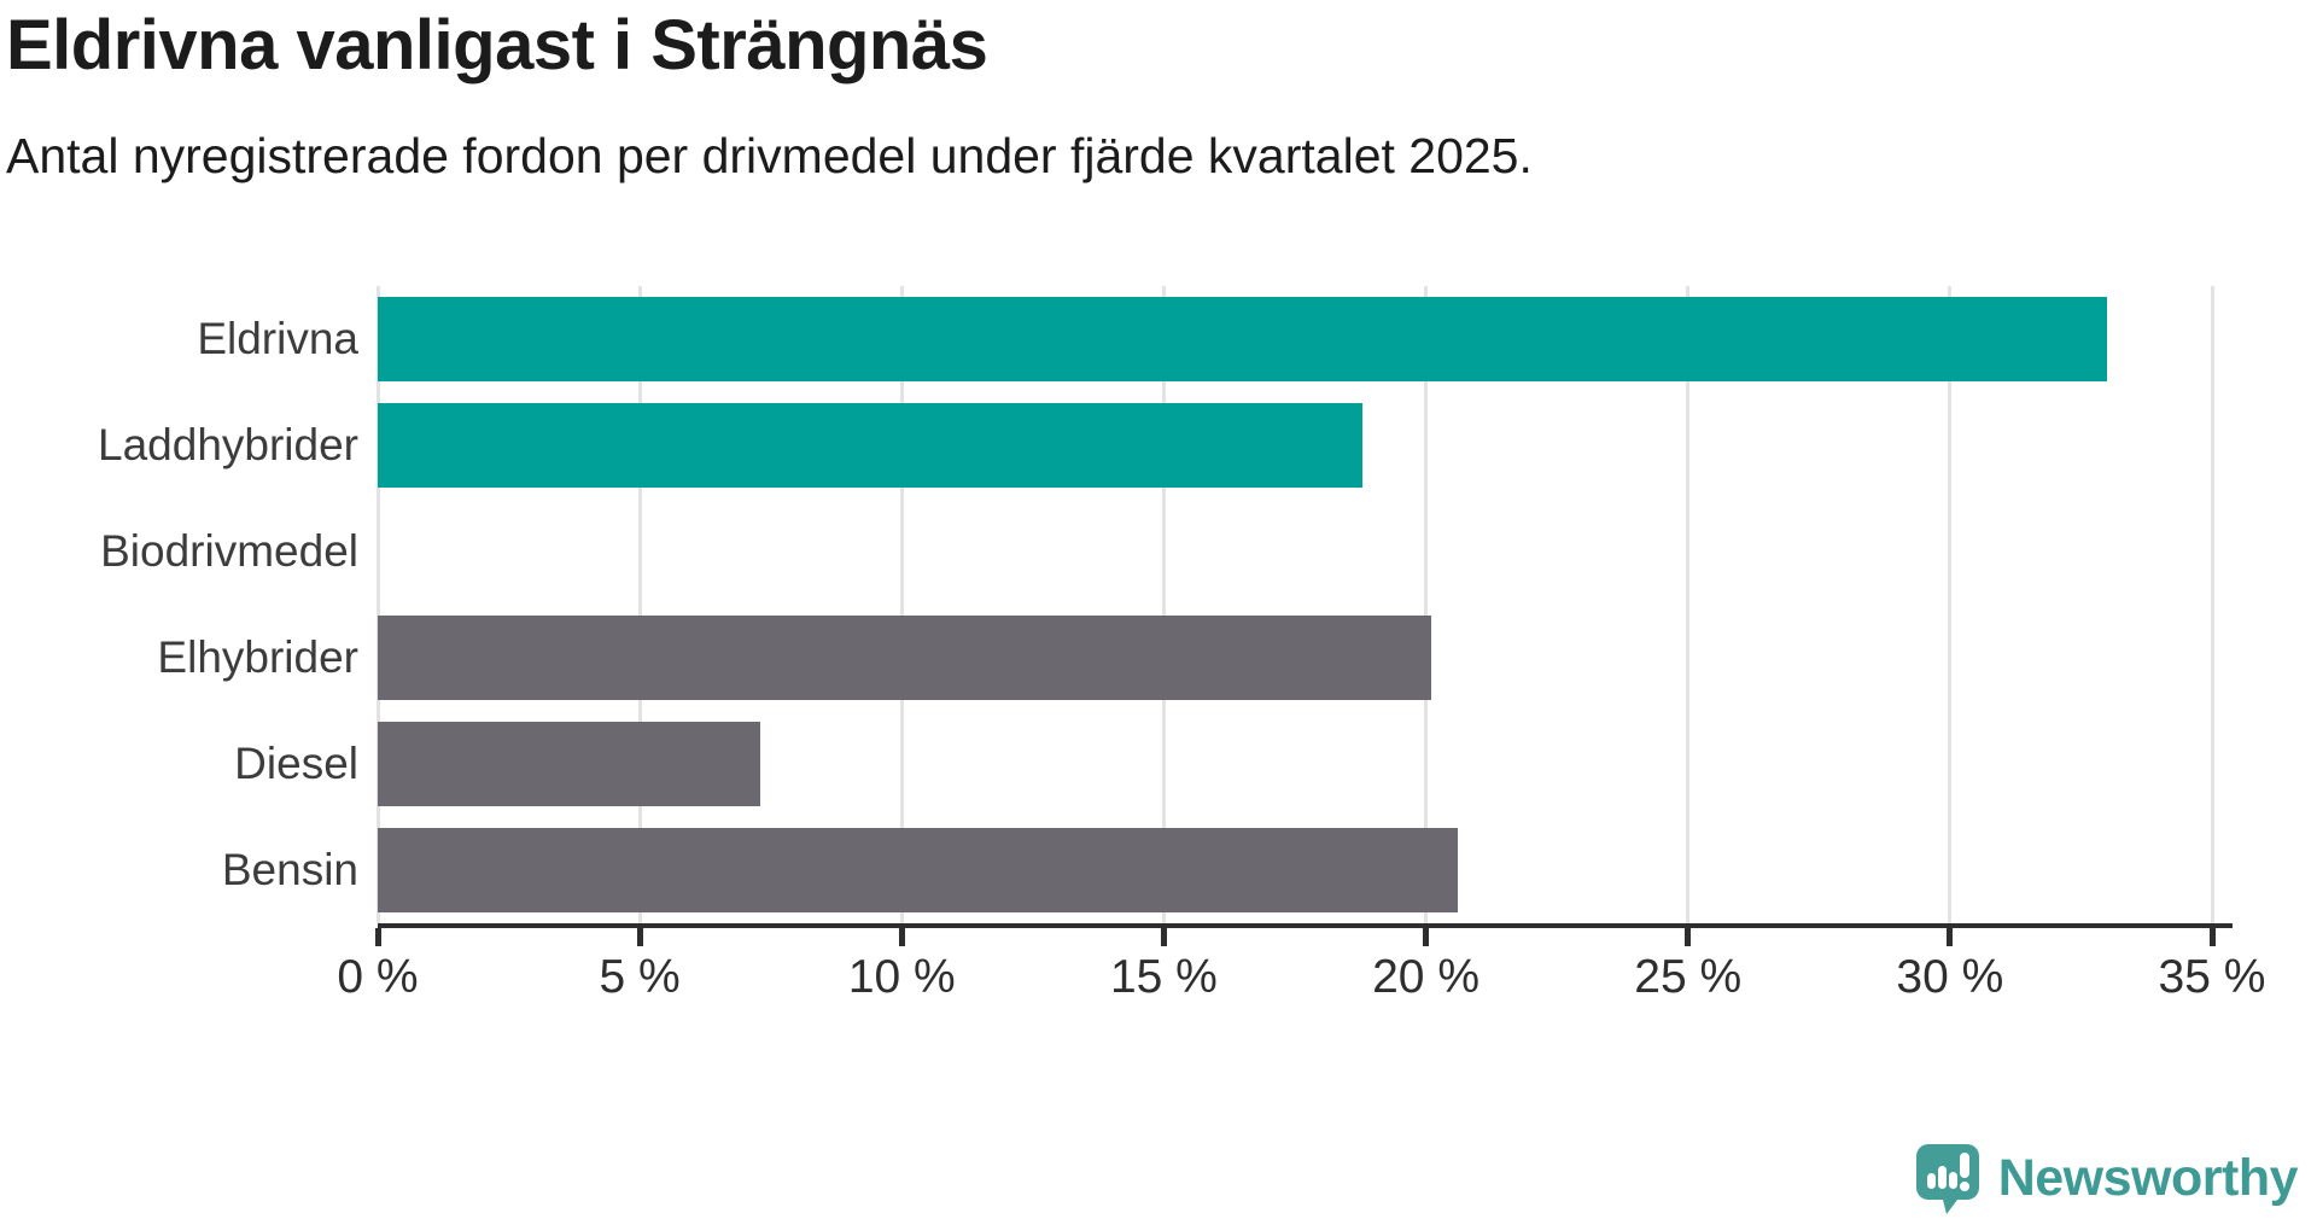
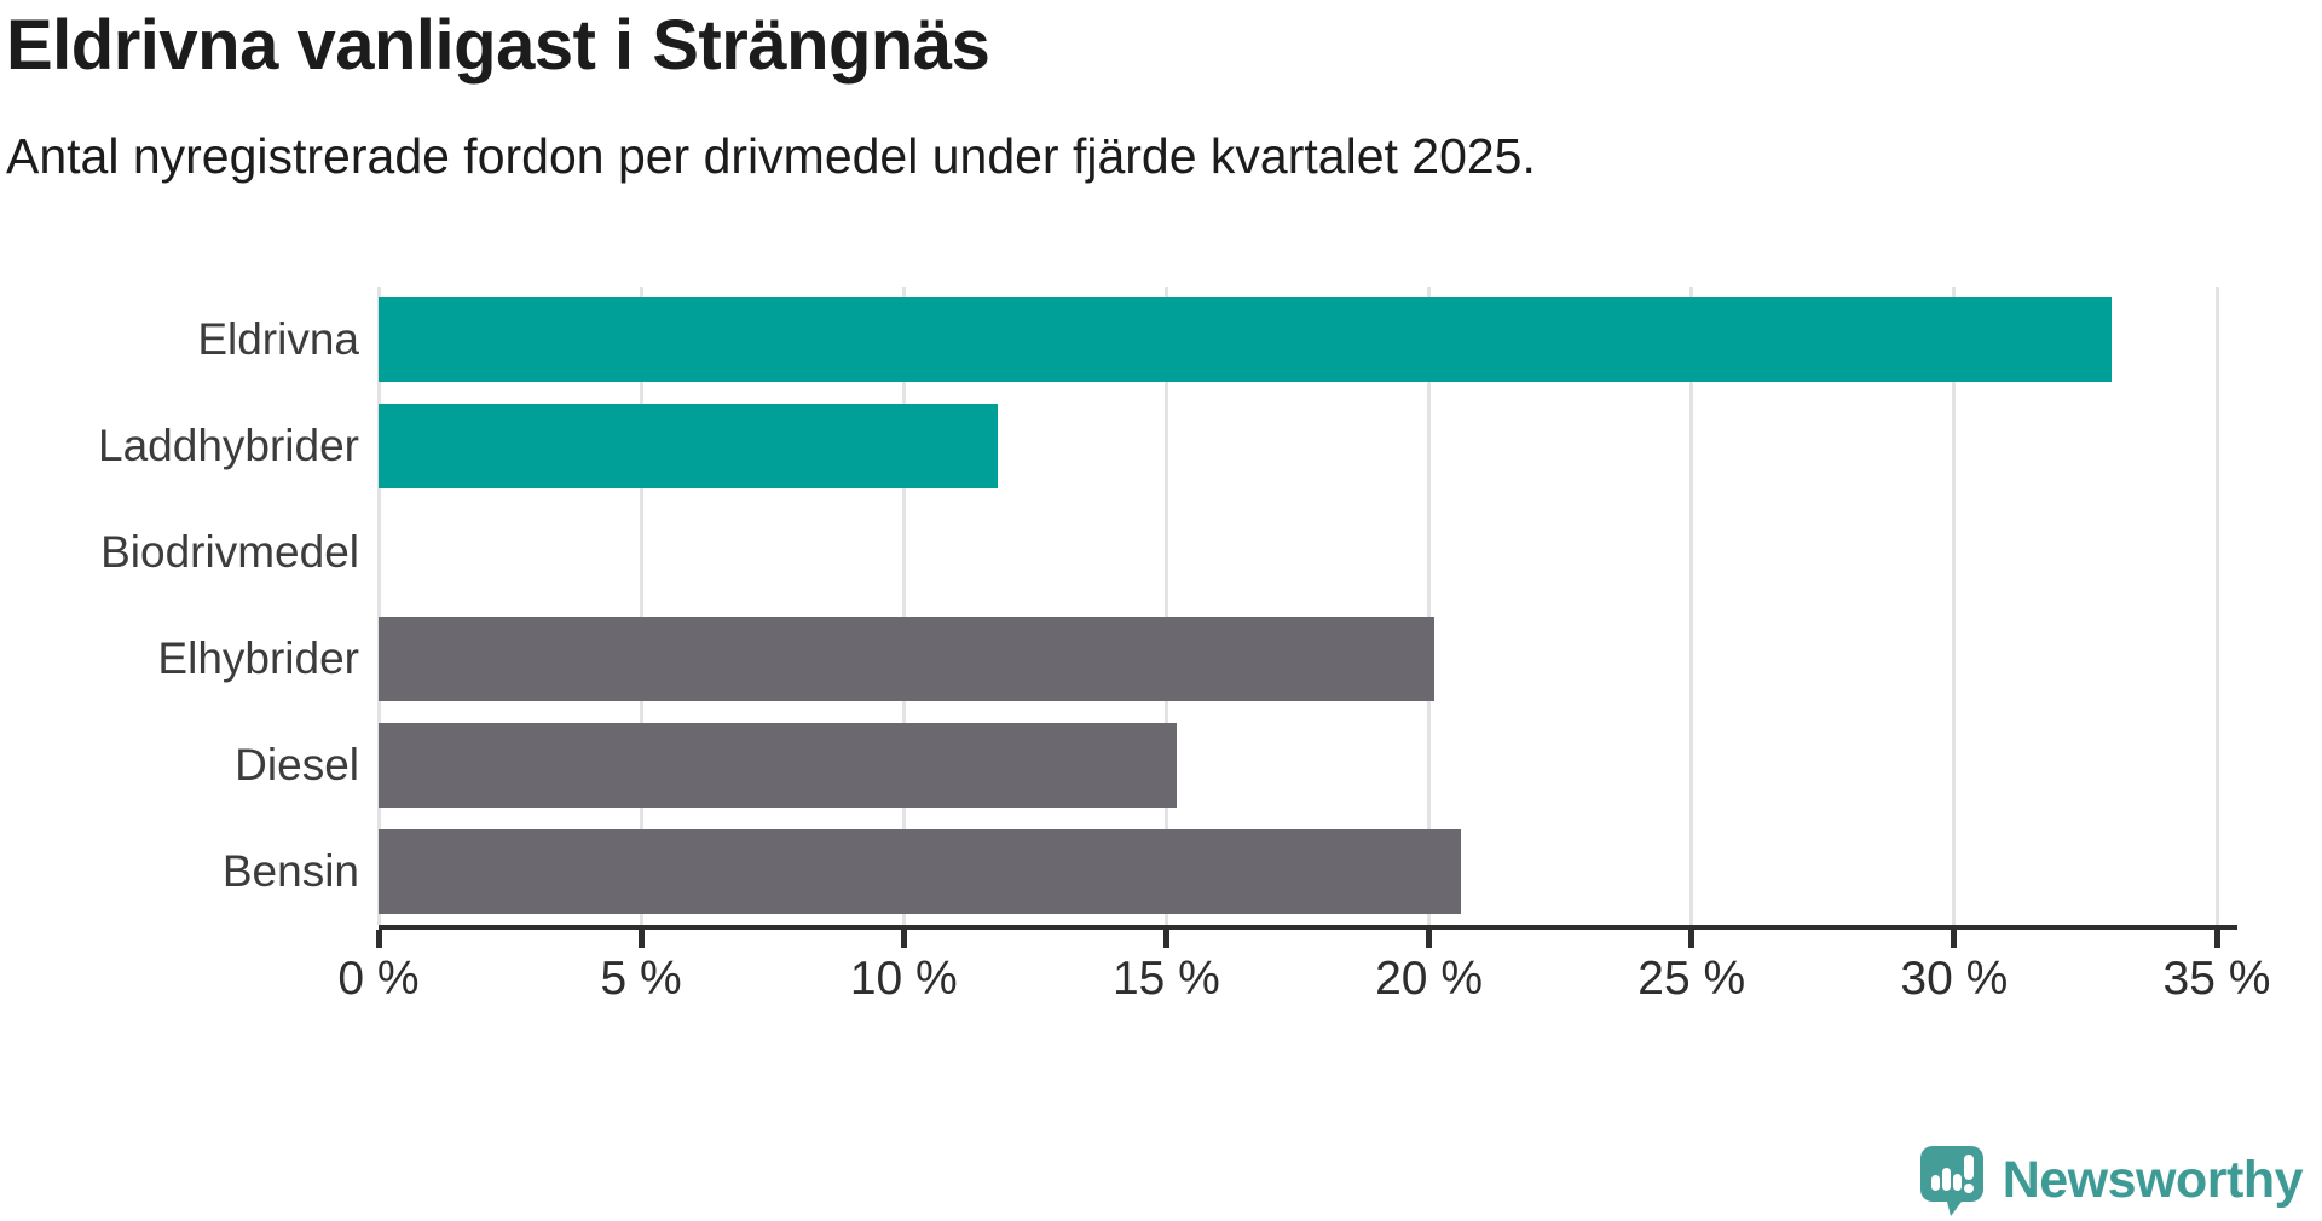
Laddhybrider: 18.8% -> 11.8%
Diesel: 7.3% -> 15.2%
